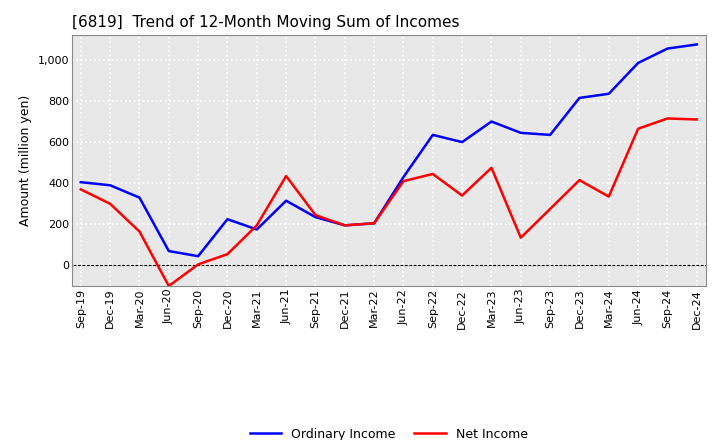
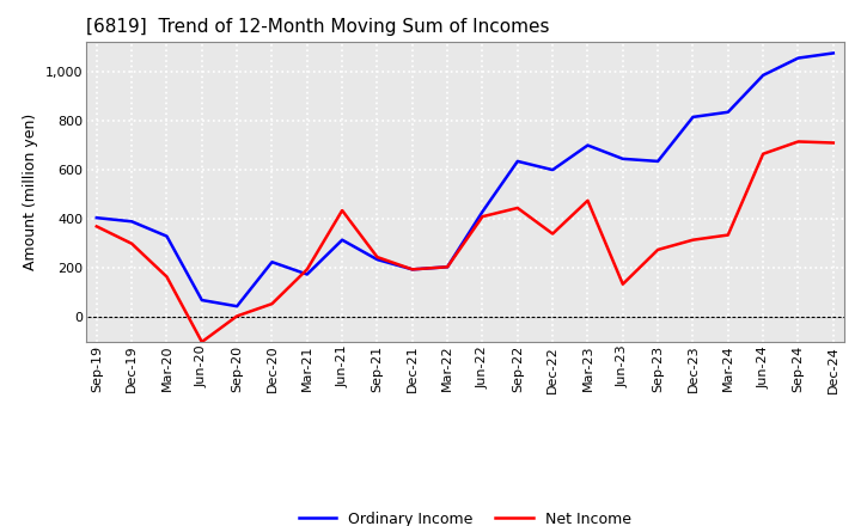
Net Income/Dec-23: 415 -> 315
